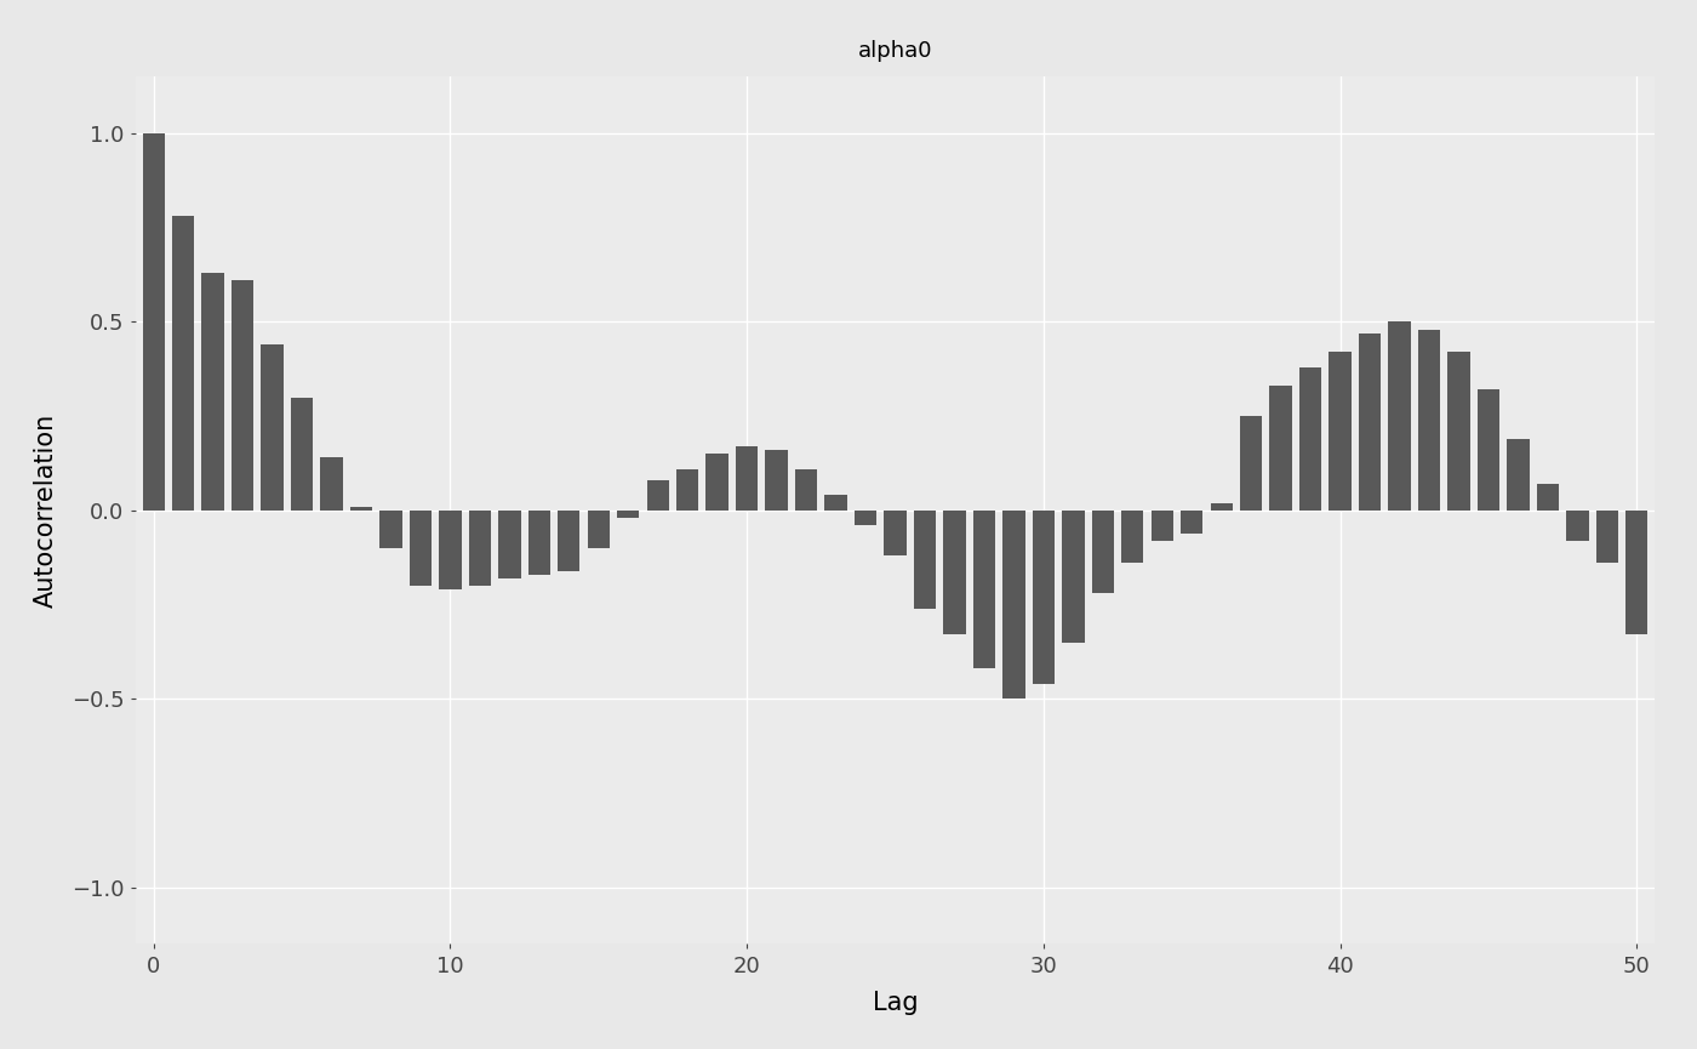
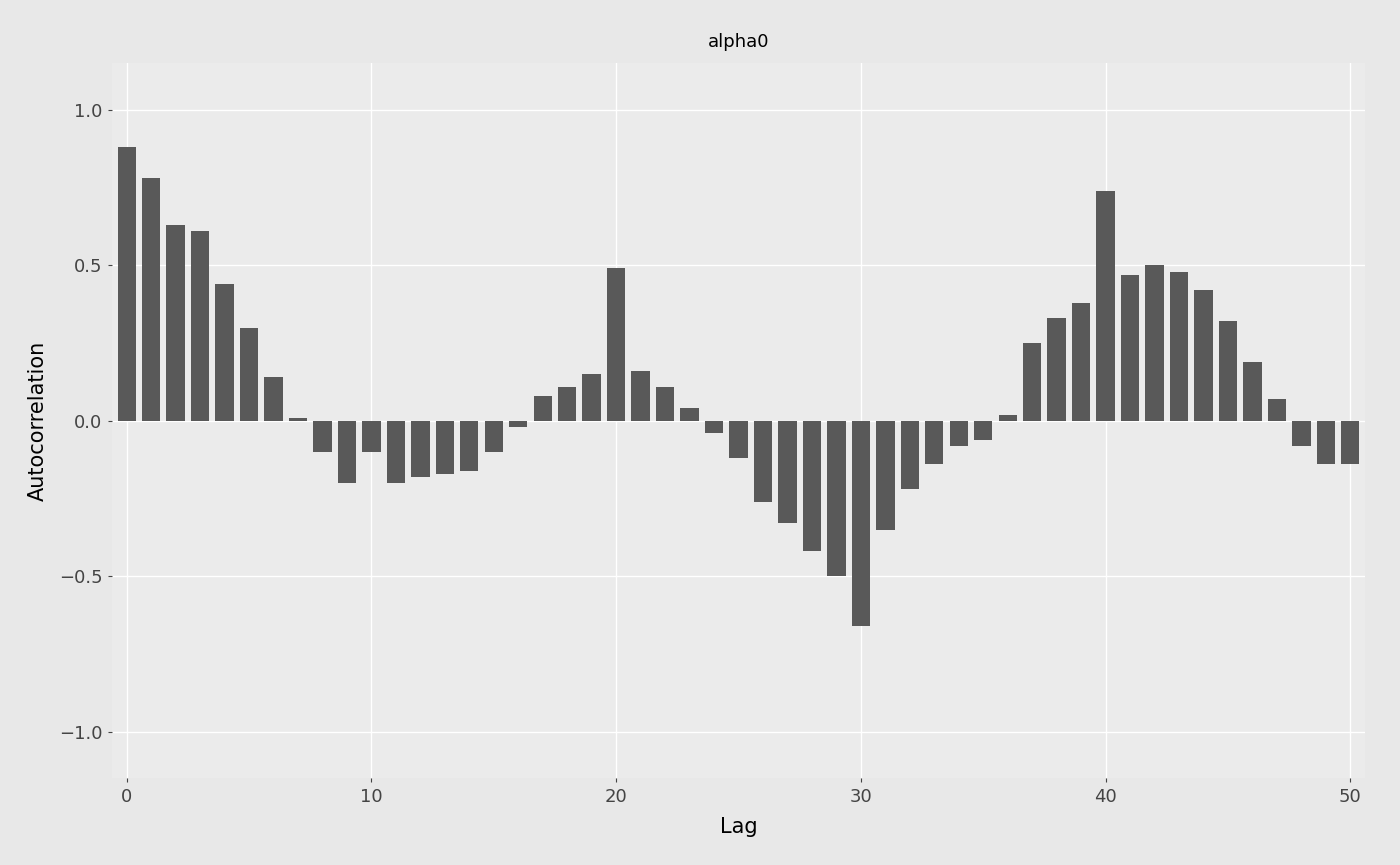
0: 1.00 -> 0.88
10: -0.21 -> -0.10
20: 0.17 -> 0.49
30: -0.46 -> -0.66
40: 0.42 -> 0.74
50: -0.33 -> -0.14
